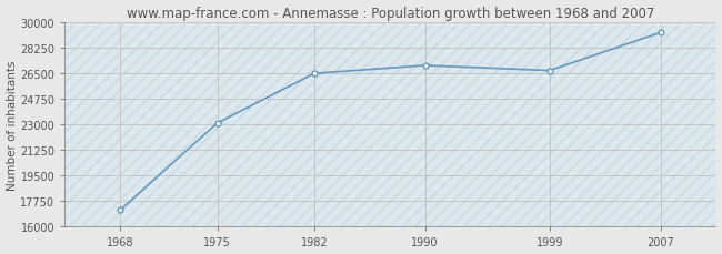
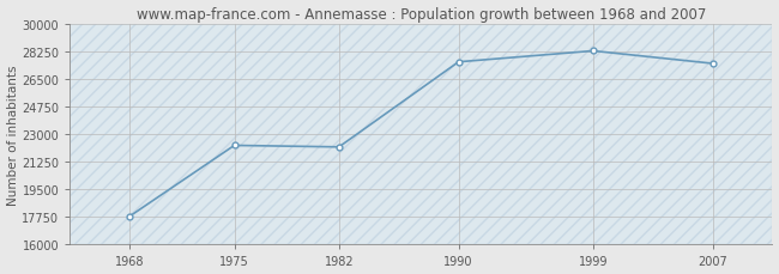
1968: 17200 -> 17800
1975: 23100 -> 22300
1982: 26500 -> 22200
1990: 27000 -> 27600
1999: 26700 -> 28300
2007: 29300 -> 27500
